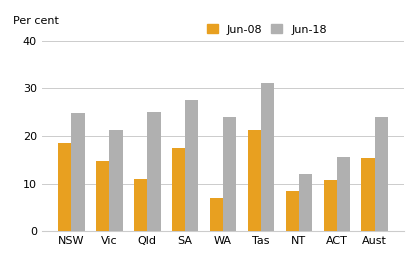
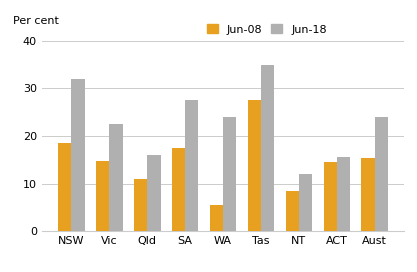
Jun-18/NSW: 24.8 -> 32.0
Jun-18/Vic: 21.2 -> 22.5
Jun-18/Qld: 25.0 -> 16.0
Jun-08/WA: 7.0 -> 5.5
Jun-08/Tas: 21.3 -> 27.5
Jun-18/Tas: 31.2 -> 35.0
Jun-08/ACT: 10.7 -> 14.5
